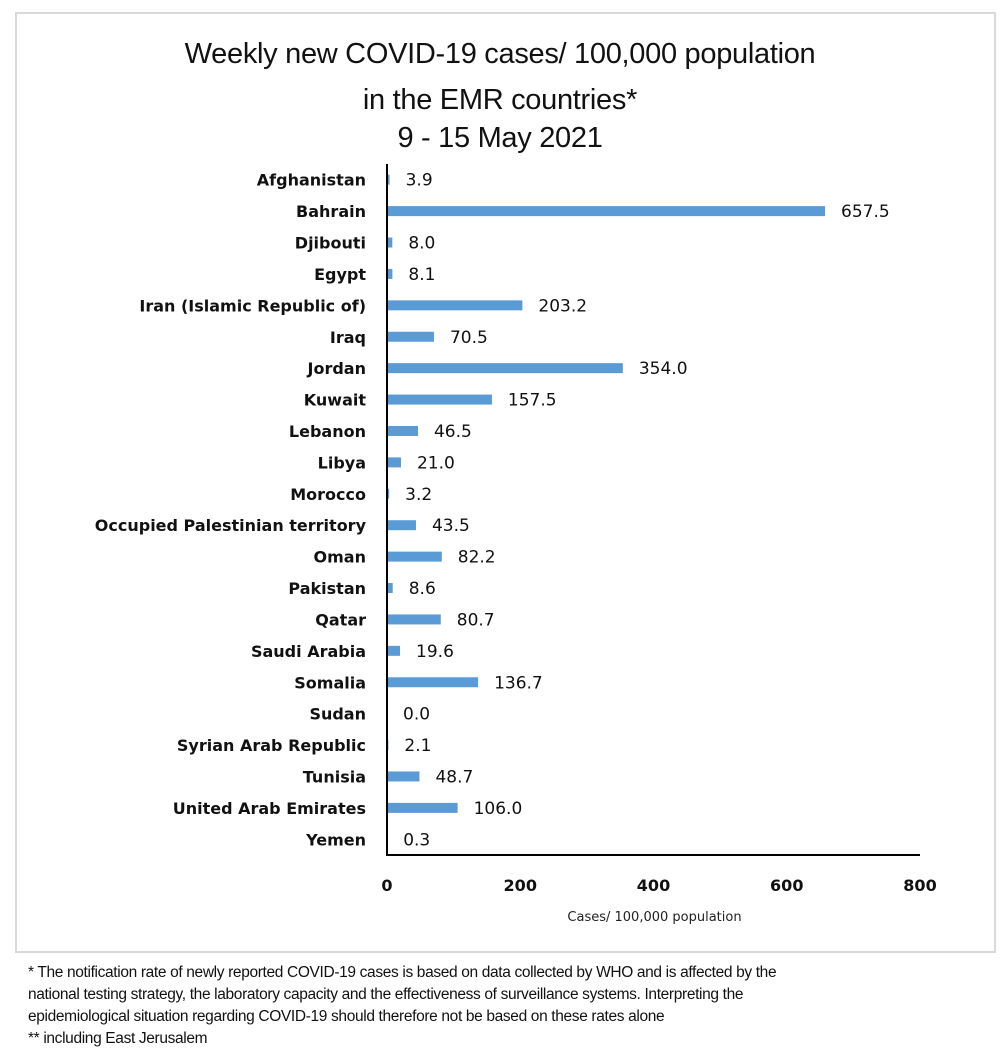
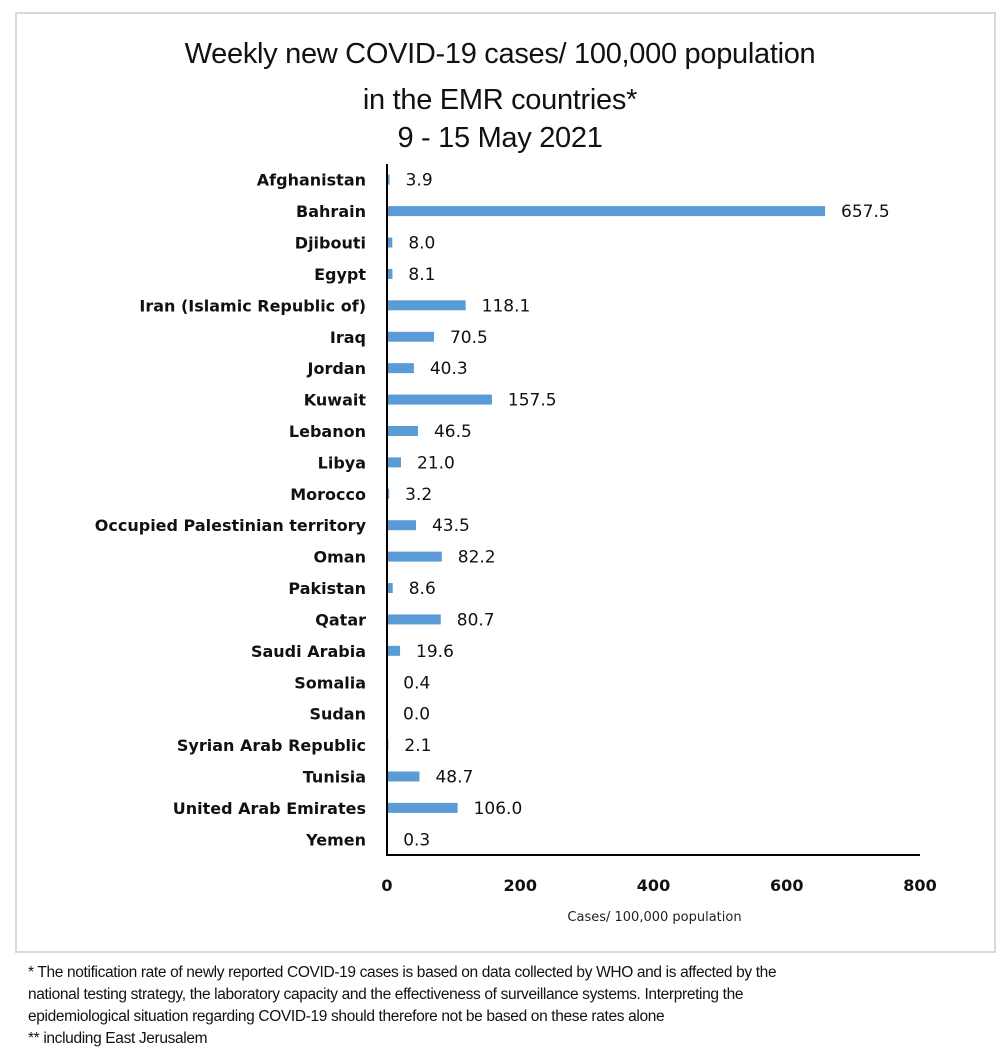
Iran (Islamic Republic of): 203.2 -> 118.1
Jordan: 354.0 -> 40.3
Somalia: 136.7 -> 0.4
